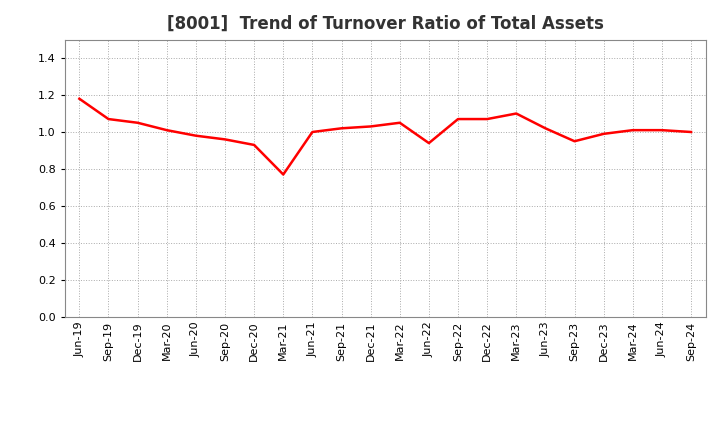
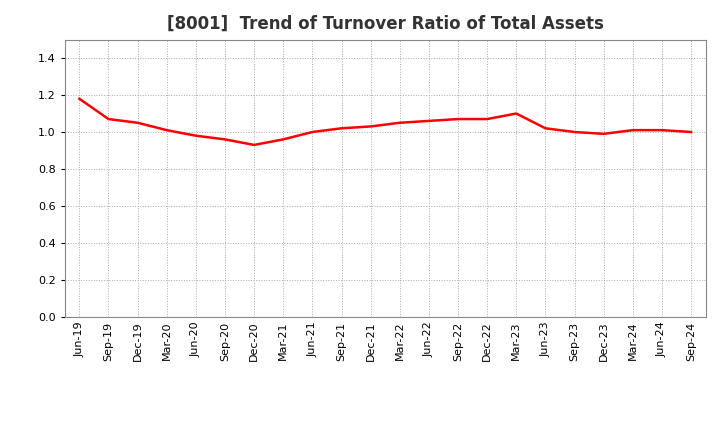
Mar-21: 0.77 -> 0.96
Jun-22: 0.94 -> 1.06
Sep-23: 0.95 -> 1.00
